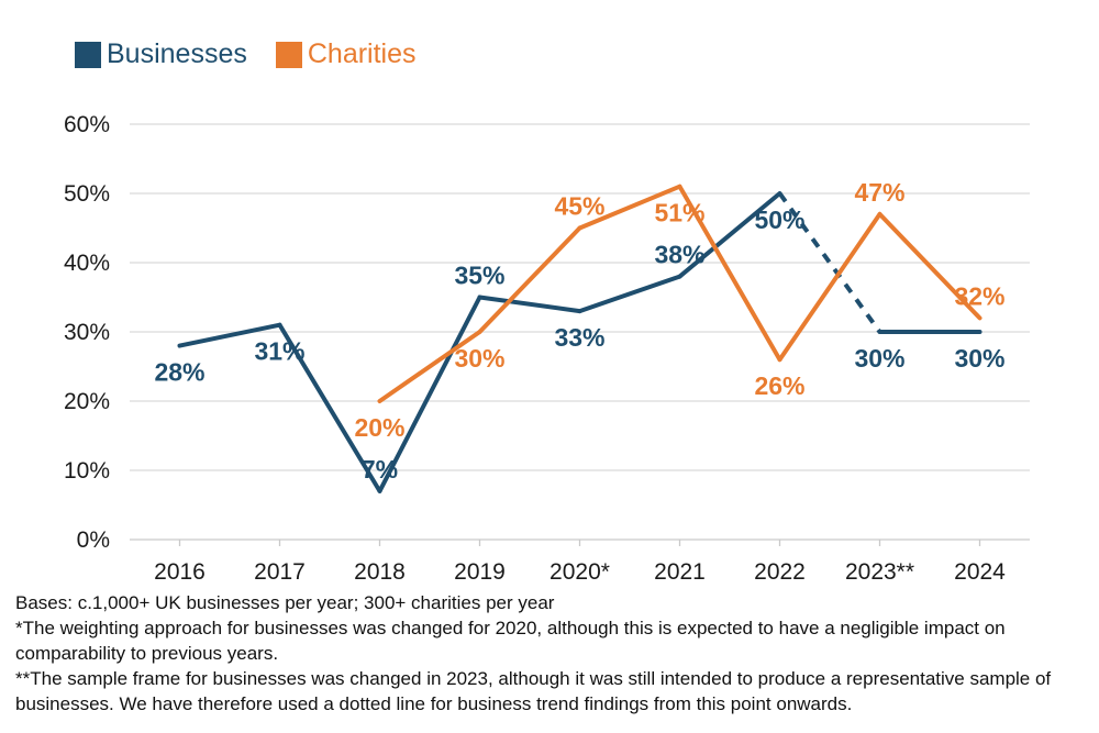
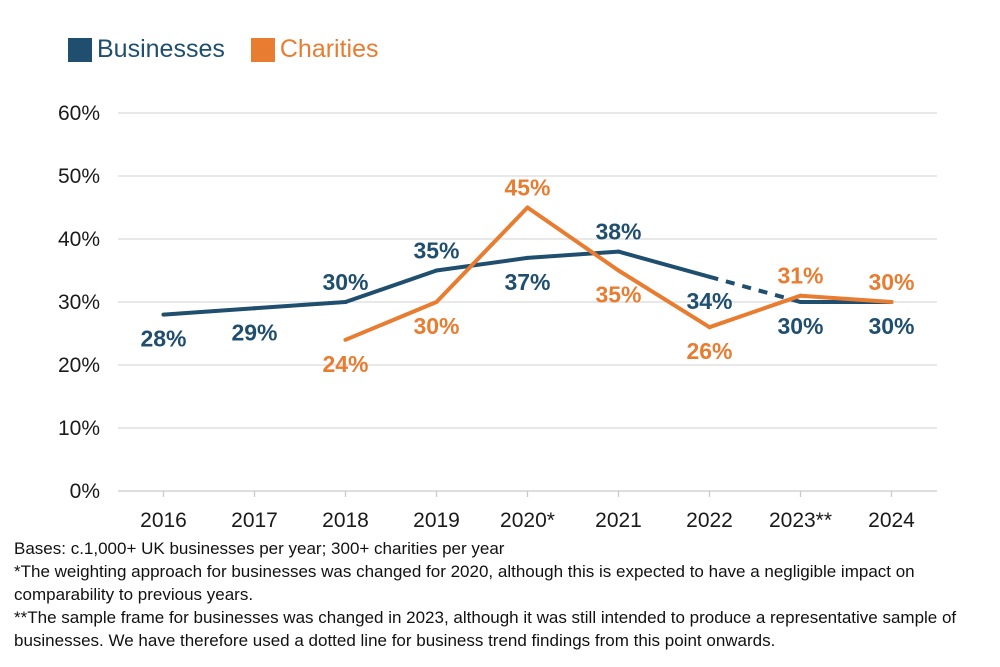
Businesses/2017: 31% -> 29%
Businesses/2018: 7% -> 30%
Charities/2018: 20% -> 24%
Businesses/2020*: 33% -> 37%
Charities/2021: 51% -> 35%
Businesses/2022: 50% -> 34%
Charities/2023**: 47% -> 31%
Charities/2024: 32% -> 30%
